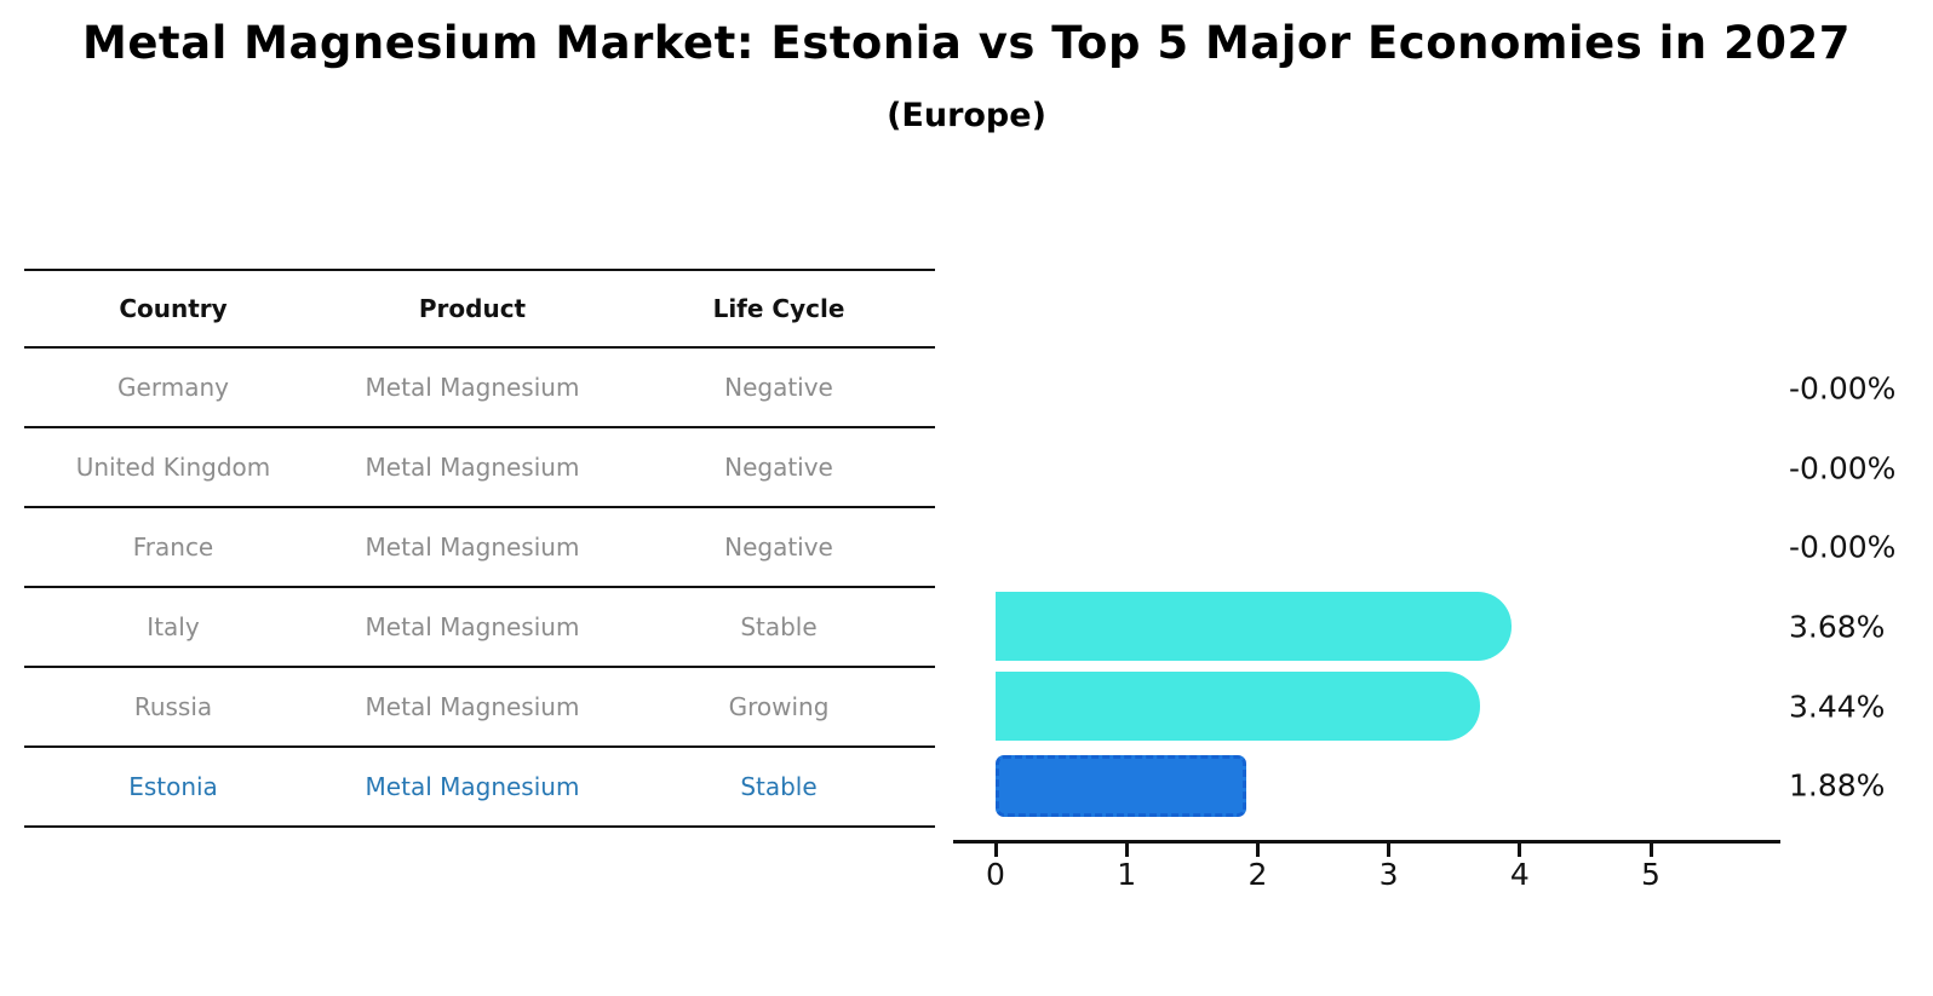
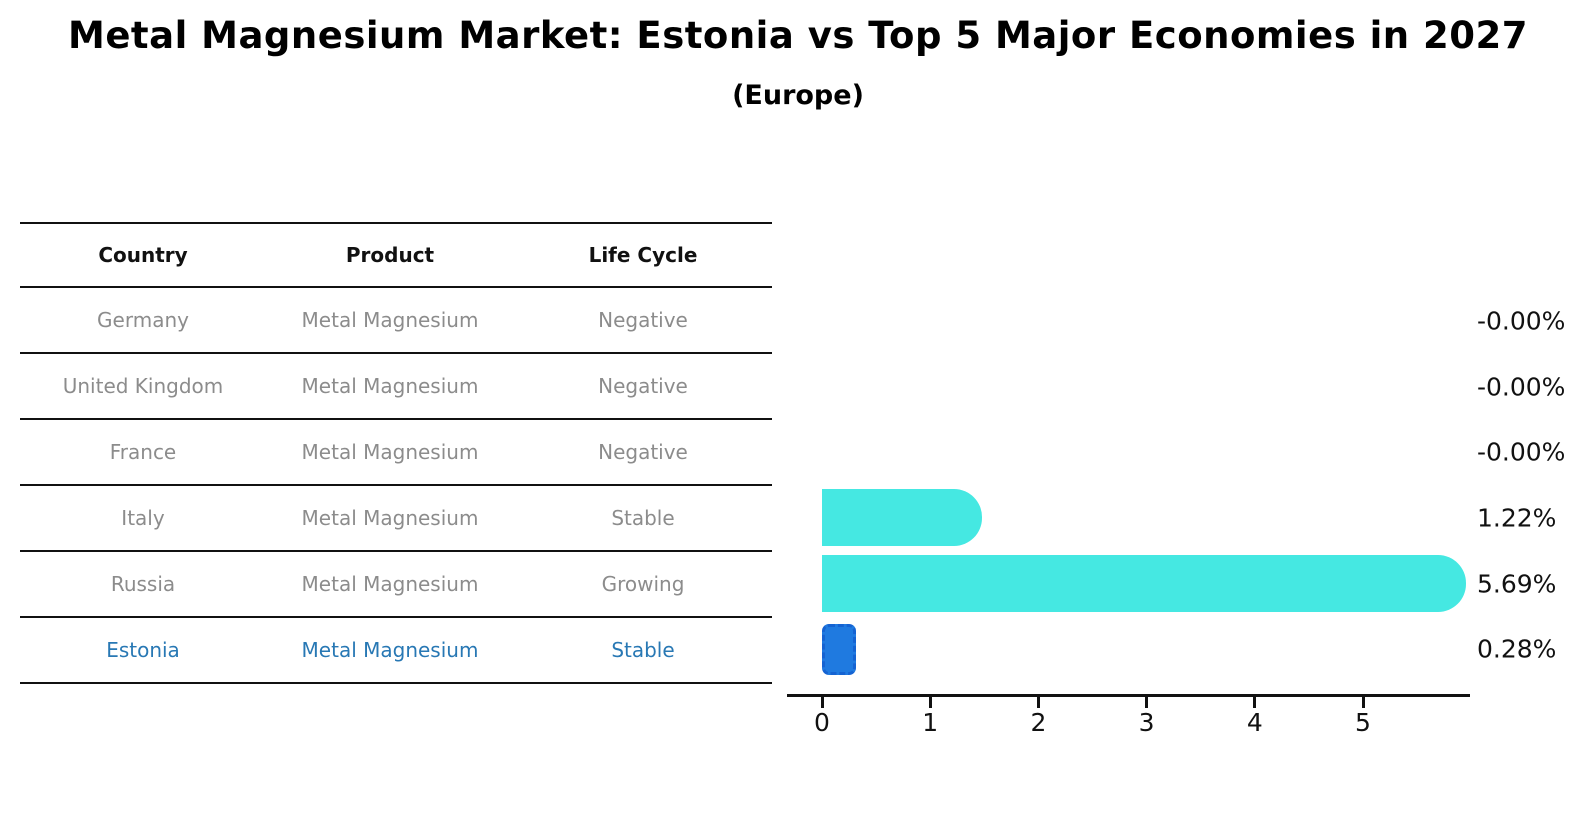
Italy: 3.68% -> 1.22%
Russia: 3.44% -> 5.69%
Estonia: 1.88% -> 0.28%
